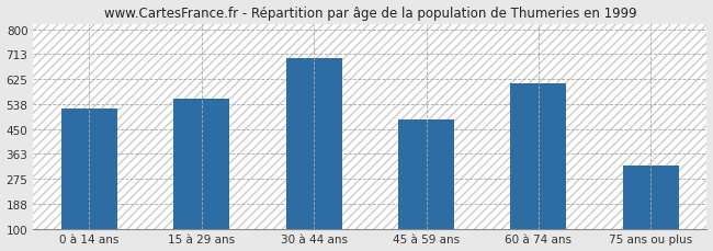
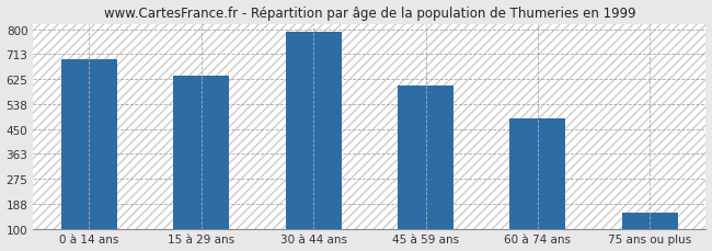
0 à 14 ans: 520 -> 693
15 à 29 ans: 555 -> 636
30 à 44 ans: 700 -> 790
45 à 59 ans: 485 -> 601
60 à 74 ans: 610 -> 487
75 ans ou plus: 320 -> 158
